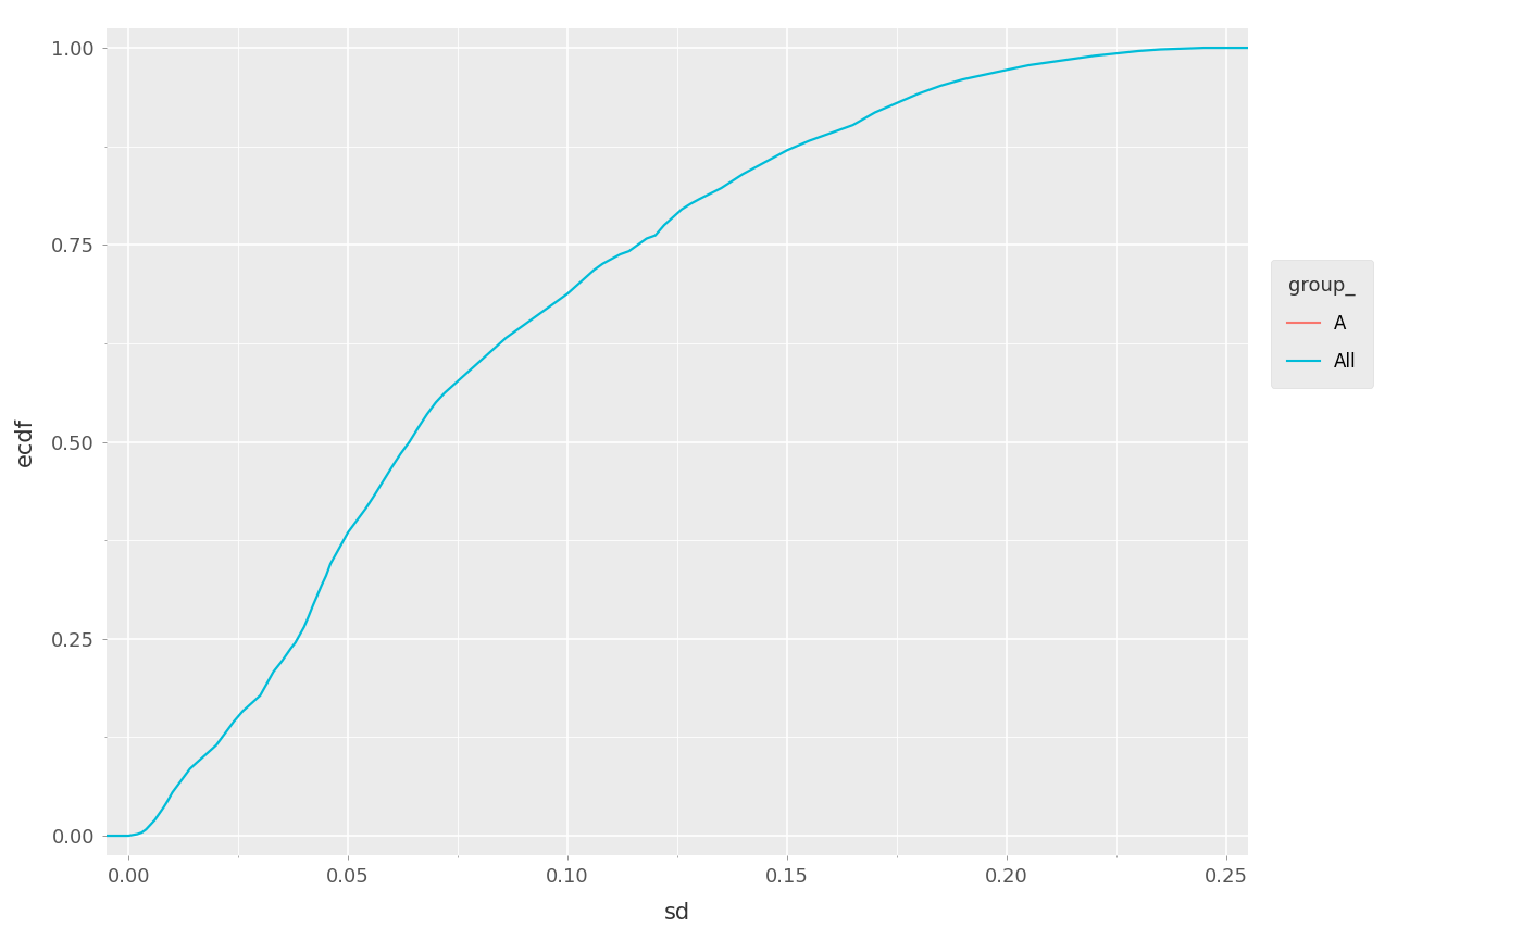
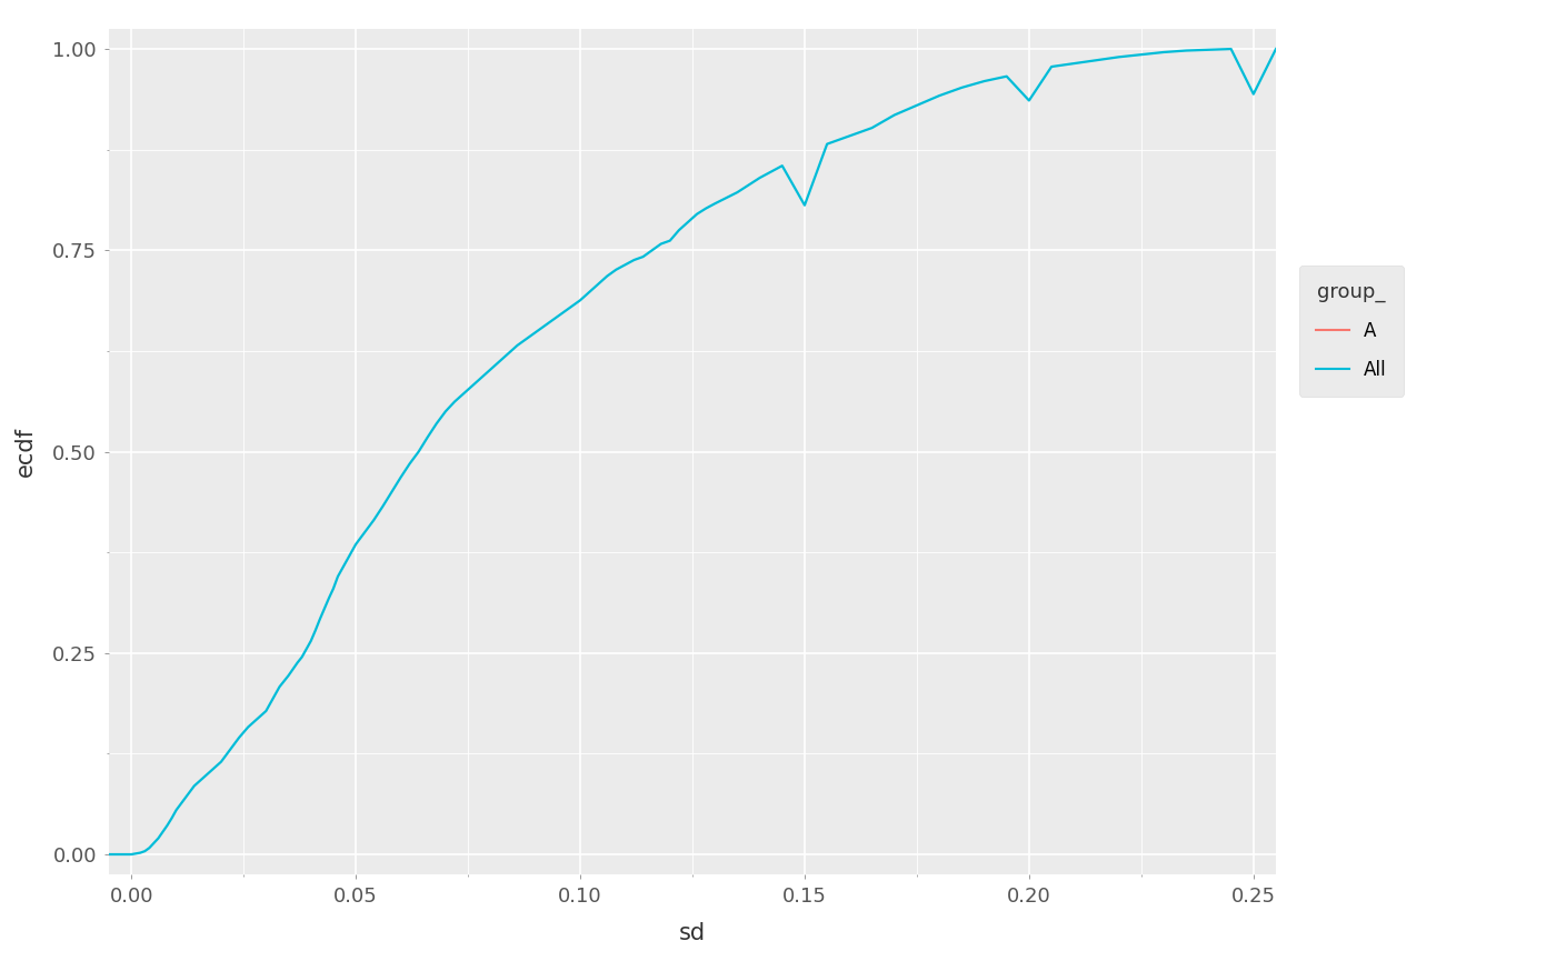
0.15: 0.870 -> 0.806
0.20: 0.972 -> 0.936
0.25: 1.000 -> 0.944
